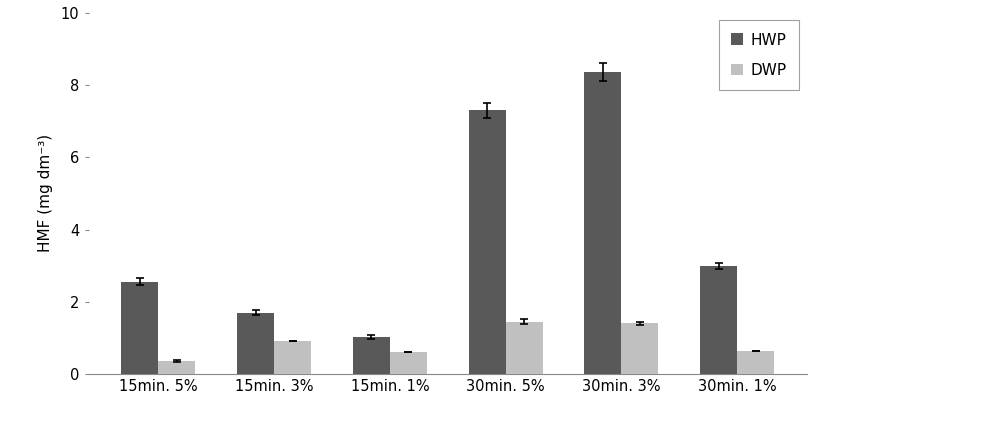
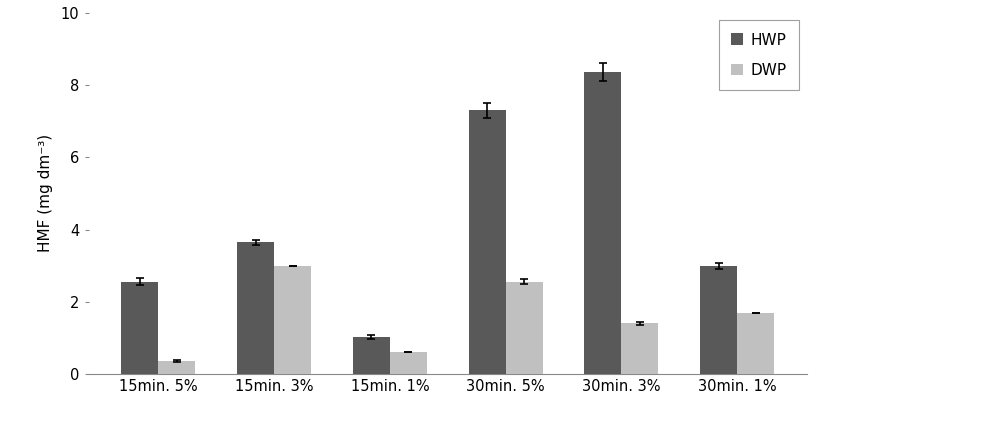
HWP/15min. 3%: 1.70 -> 3.65
DWP/15min. 3%: 0.90 -> 3.00
DWP/30min. 5%: 1.45 -> 2.55
DWP/30min. 1%: 0.65 -> 1.70
